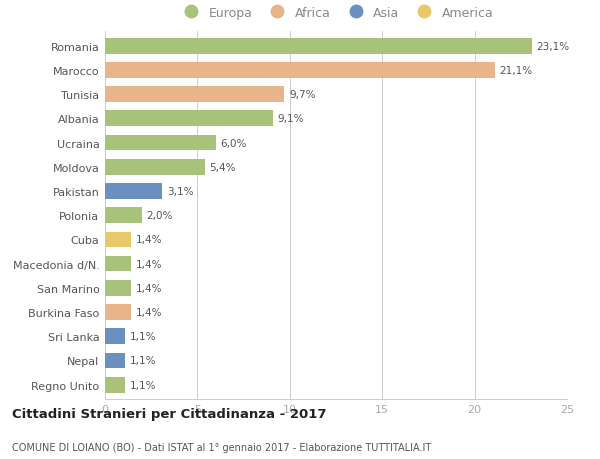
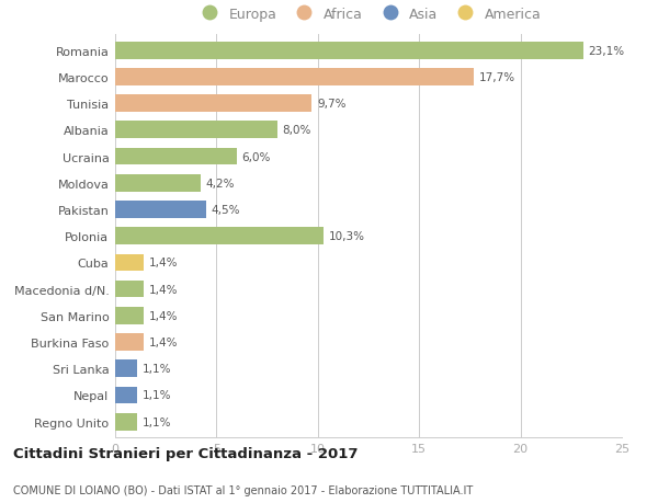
Marocco: 21,1% -> 17,7%
Albania: 9,1% -> 8,0%
Moldova: 5,4% -> 4,2%
Pakistan: 3,1% -> 4,5%
Polonia: 2,0% -> 10,3%
